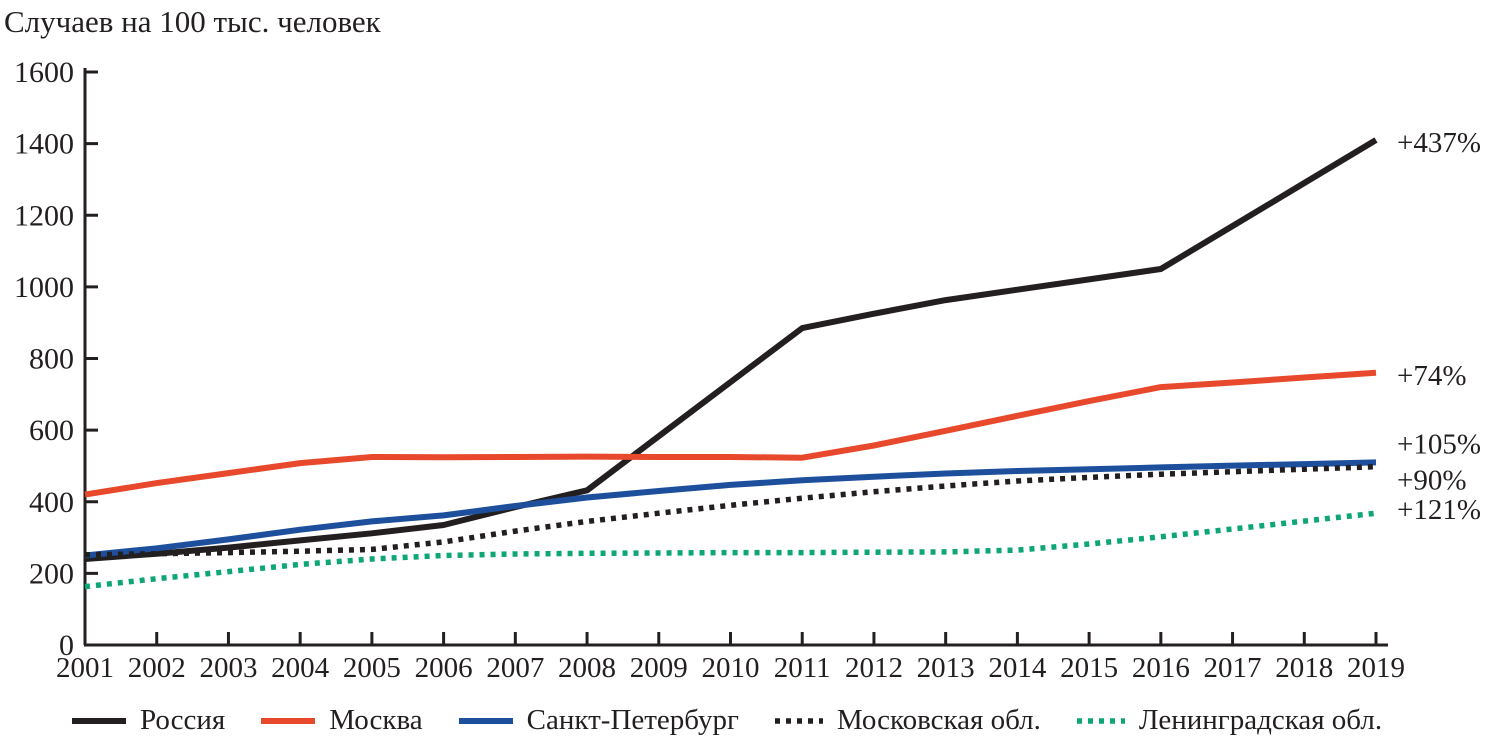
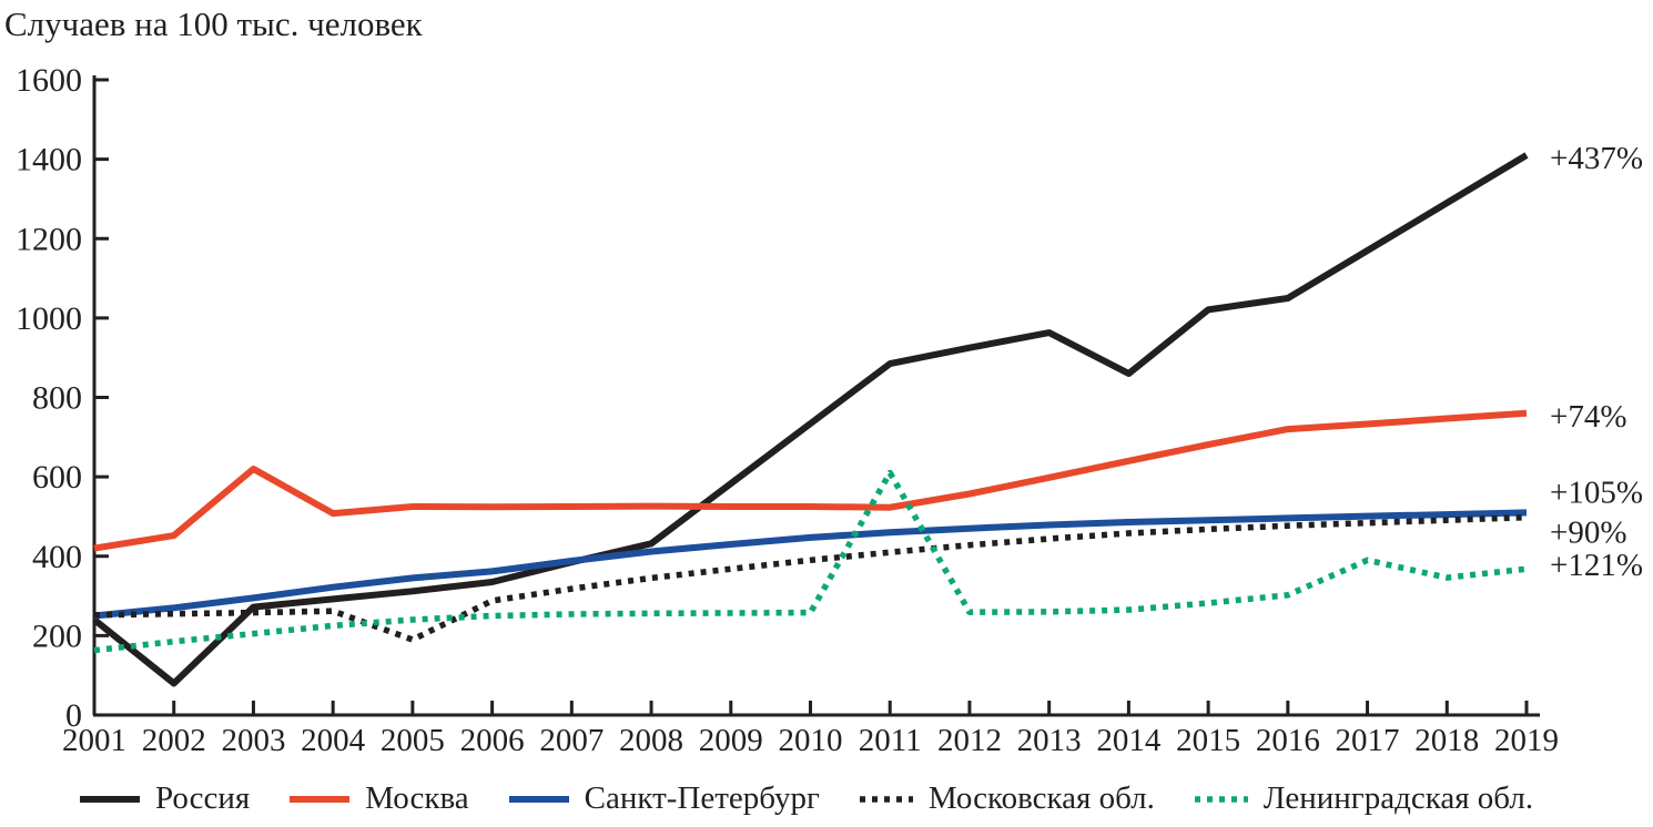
Россия/2002: 260 -> 80
Москва/2003: 480 -> 620
Московская обл./2005: 270 -> 190
Ленинградская обл./2011: 260 -> 610
Россия/2014: 990 -> 860
Ленинградская обл./2017: 320 -> 390
